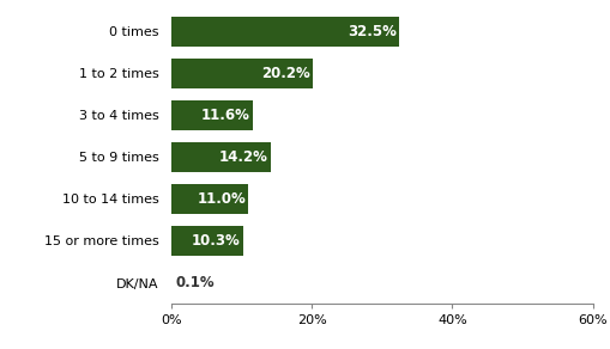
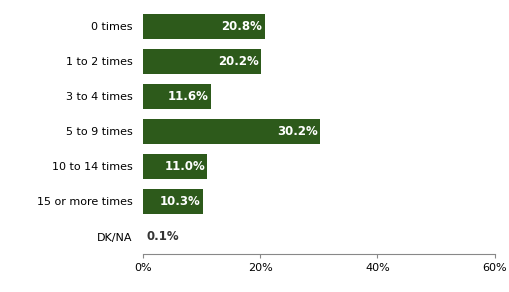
0 times: 32.5% -> 20.8%
5 to 9 times: 14.2% -> 30.2%
